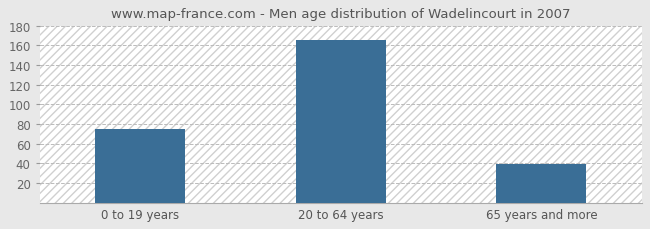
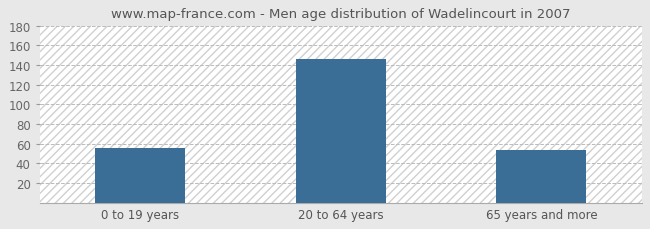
0 to 19 years: 75 -> 56
20 to 64 years: 165 -> 146
65 years and more: 39 -> 54
